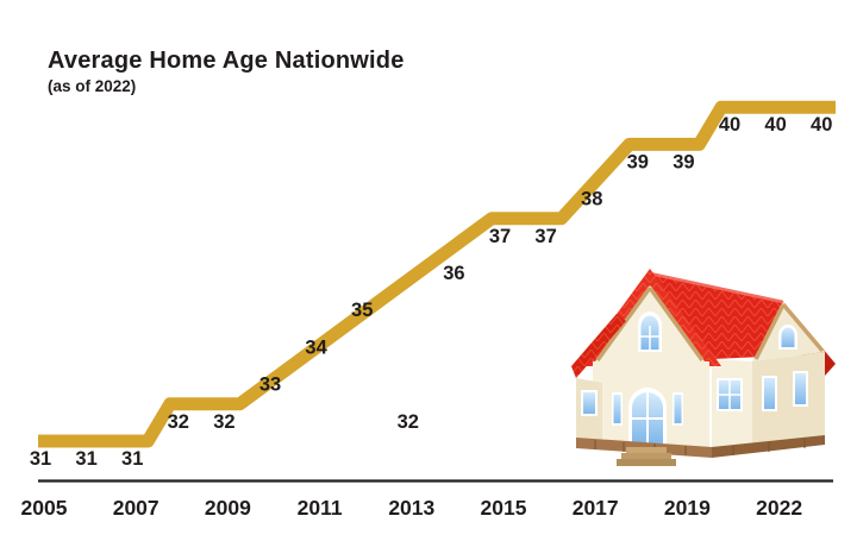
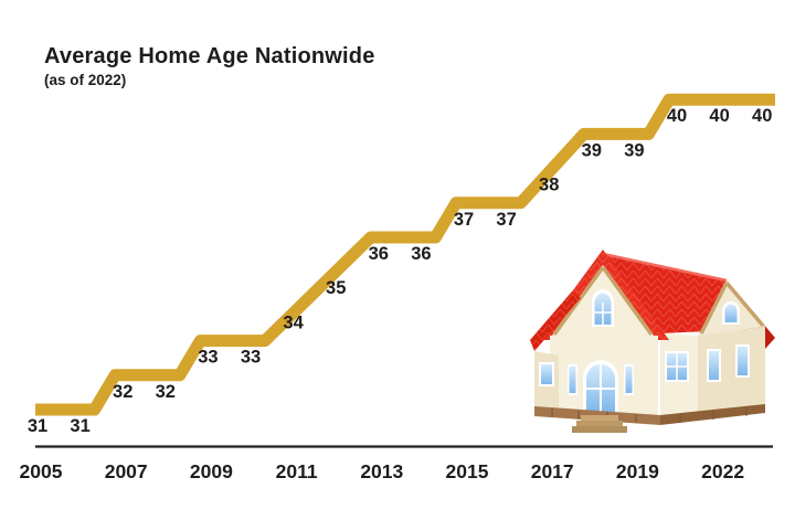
2007: 31 -> 32
2009: 32 -> 33
2013: 32 -> 36
